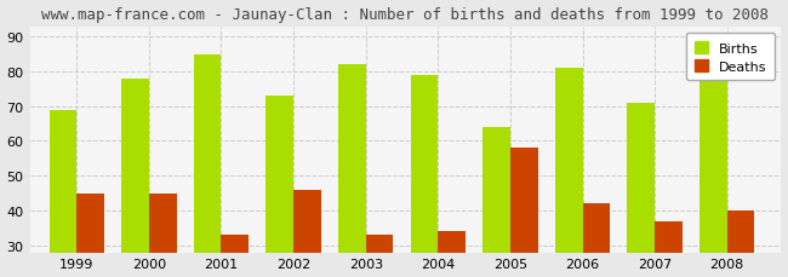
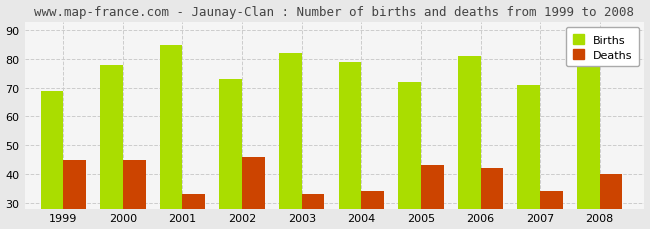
Births/2005: 64 -> 72
Deaths/2005: 58 -> 43
Deaths/2007: 37 -> 34
